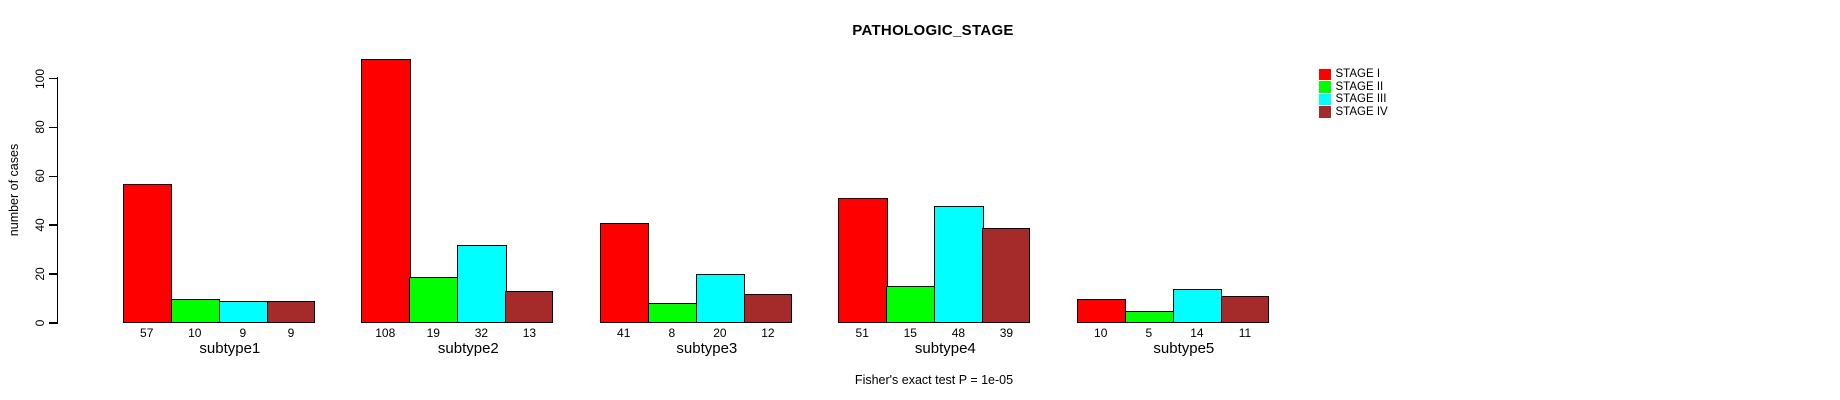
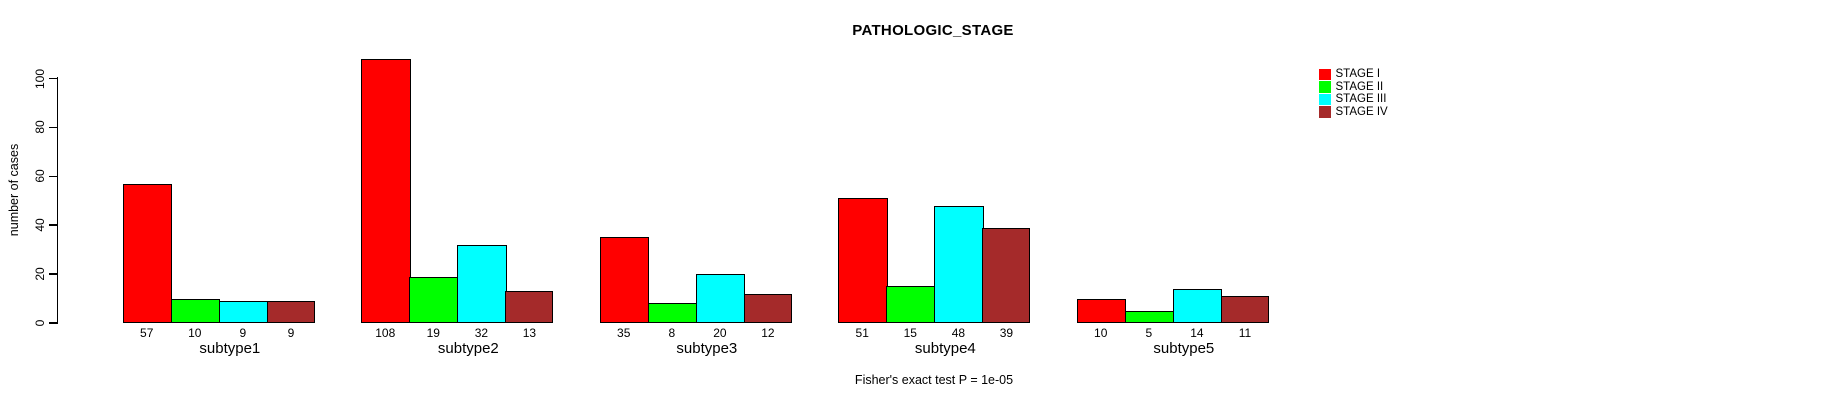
STAGE I/subtype3: 41 -> 35
